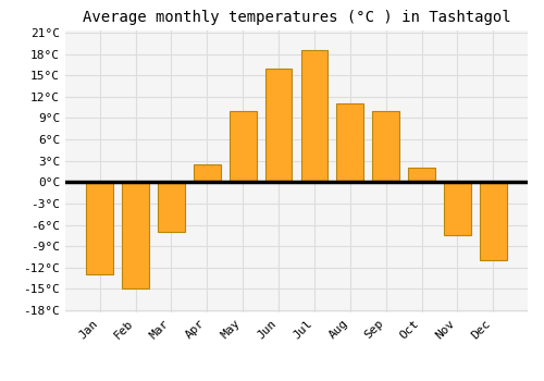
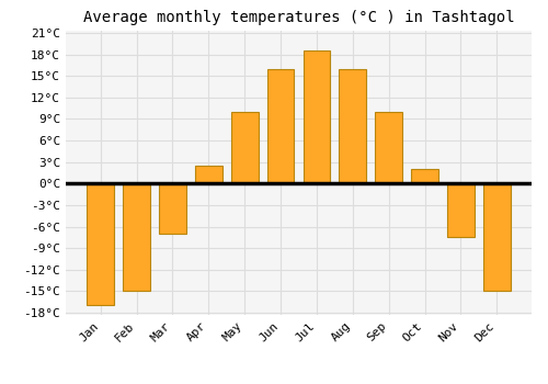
Jan: -13.0°C -> -17.0°C
Aug: 11.0°C -> 16.0°C
Dec: -11.0°C -> -15.0°C
